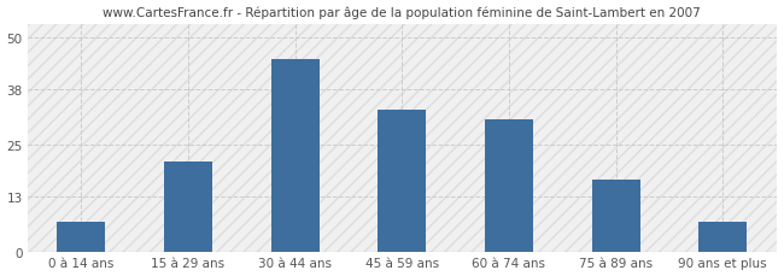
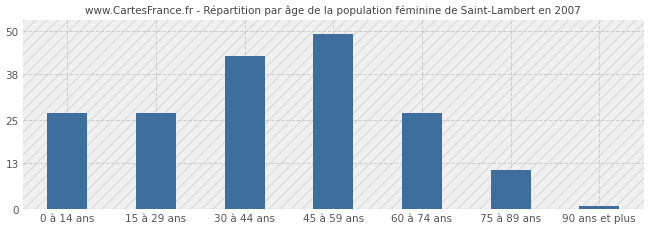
0 à 14 ans: 7 -> 27
15 à 29 ans: 21 -> 27
30 à 44 ans: 45 -> 43
45 à 59 ans: 33 -> 49
60 à 74 ans: 31 -> 27
75 à 89 ans: 17 -> 11
90 ans et plus: 7 -> 1
